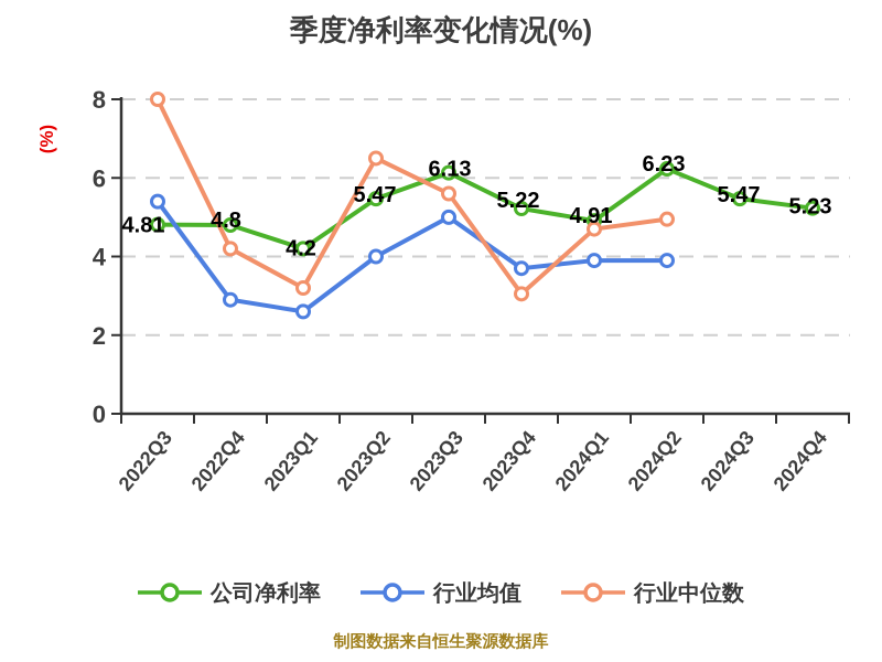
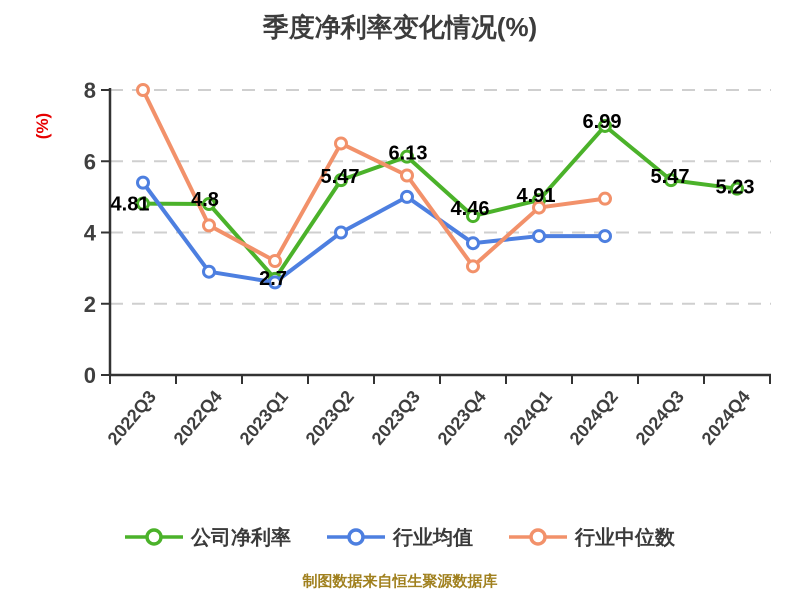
公司净利率/2023Q1: 4.2 -> 2.7
公司净利率/2023Q4: 5.22 -> 4.46
公司净利率/2024Q2: 6.23 -> 6.99
